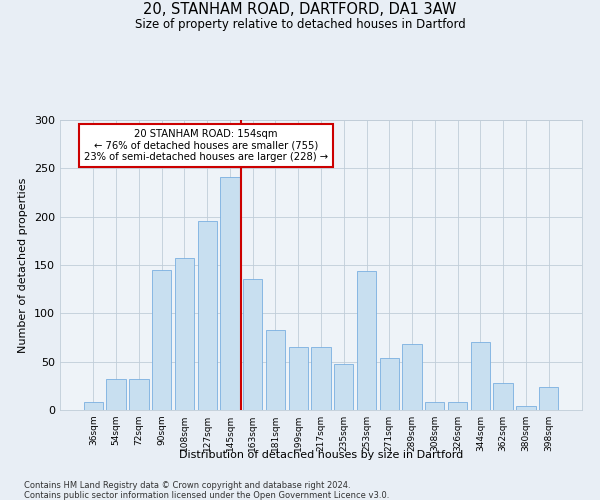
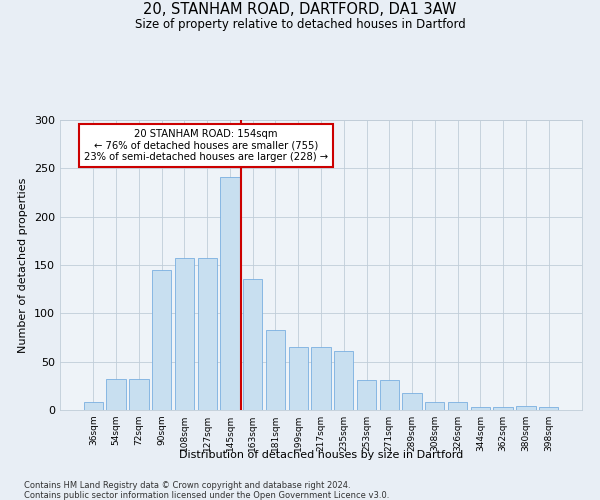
127sqm: 196 -> 157
235sqm: 48 -> 61
253sqm: 144 -> 31
271sqm: 54 -> 31
289sqm: 68 -> 18
344sqm: 70 -> 3
362sqm: 28 -> 3
398sqm: 24 -> 3
